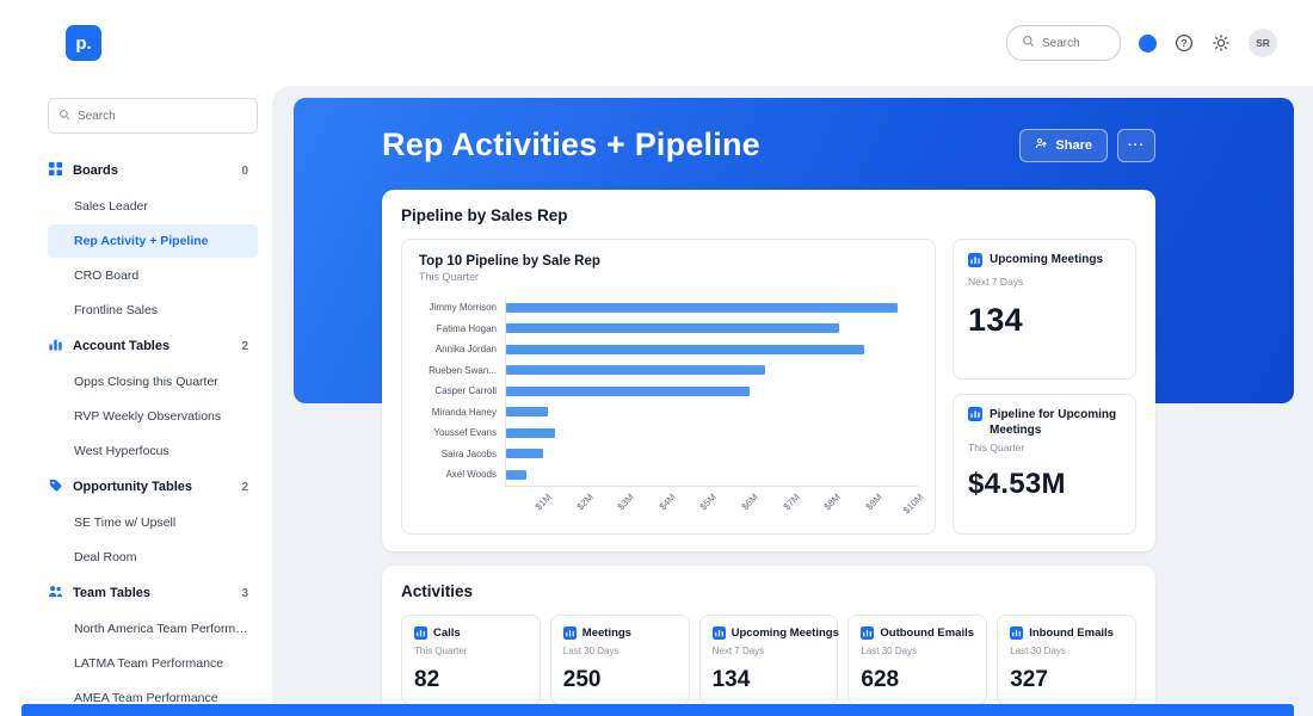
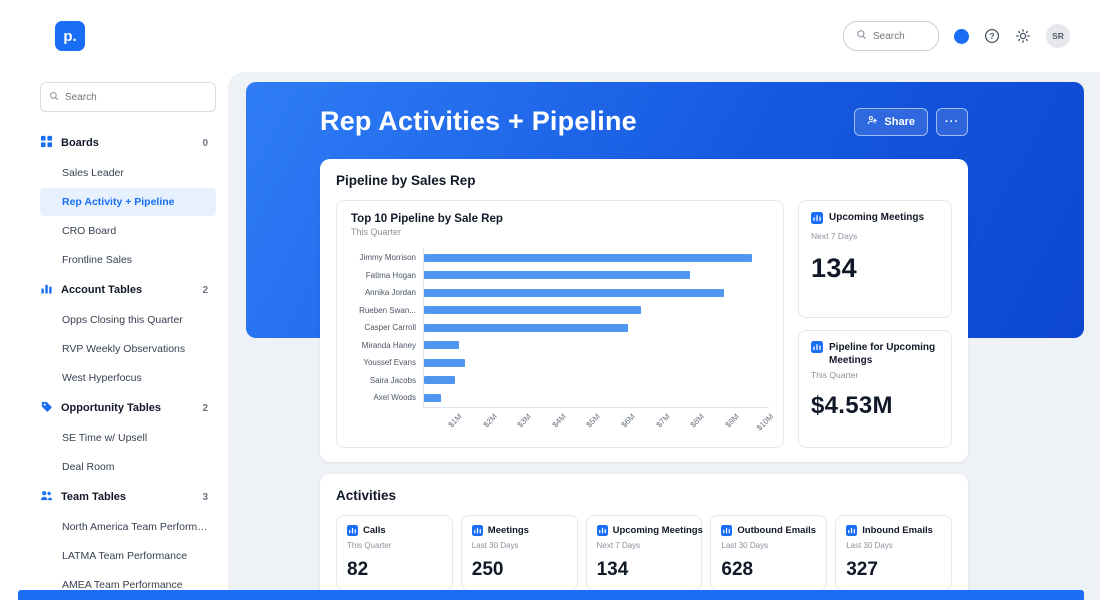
Fatima Hogan: $8.1M -> $7.7M
